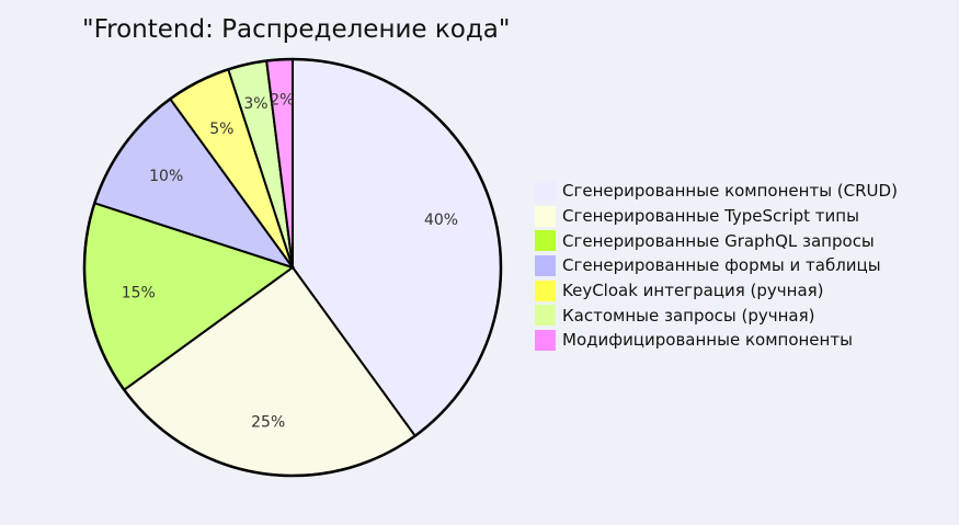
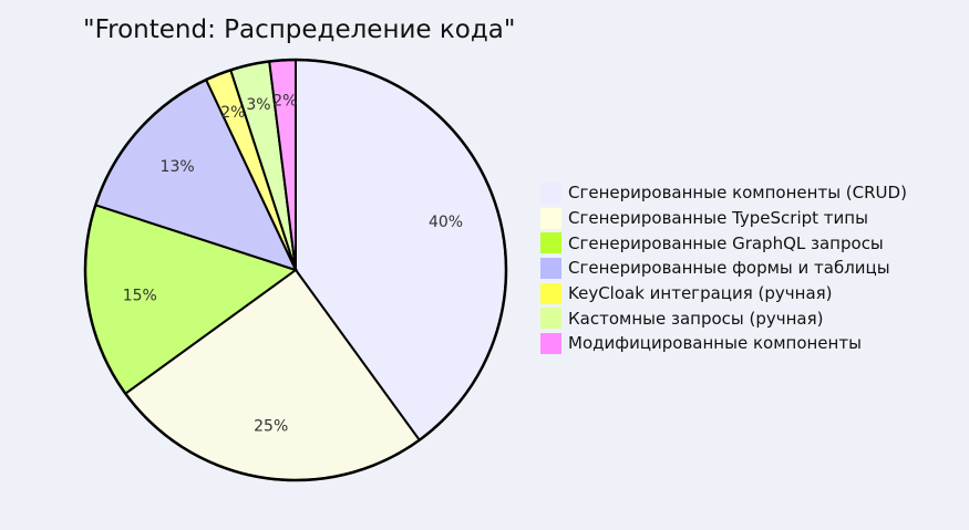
Сгенерированные формы и таблицы: 10% -> 13%
KeyCloak интеграция (ручная): 5% -> 2%
